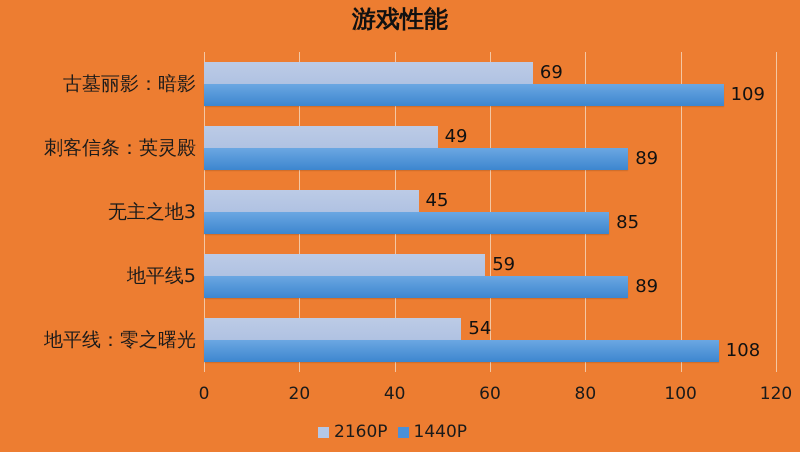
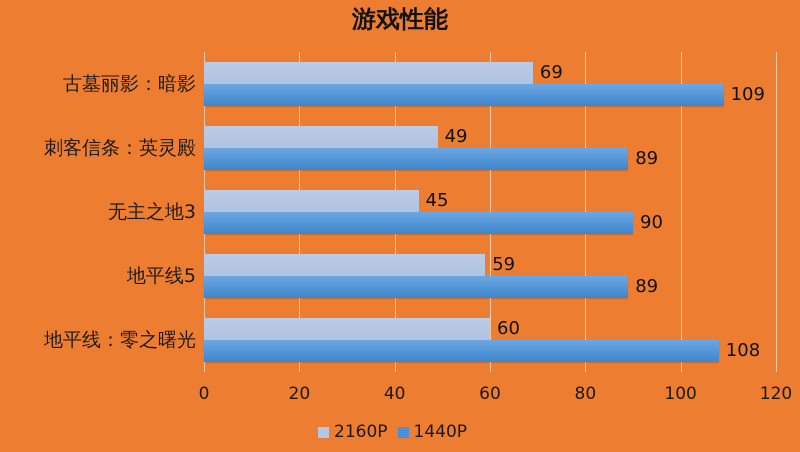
1440P/无主之地3: 85 -> 90
2160P/地平线：零之曙光: 54 -> 60
